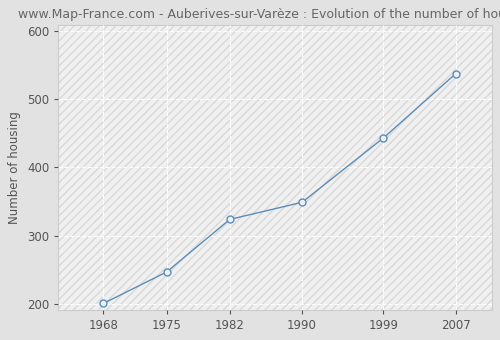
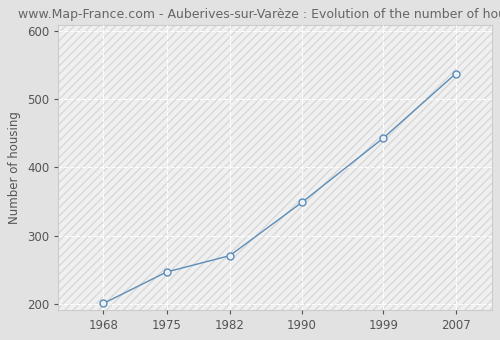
1982: 324 -> 271
